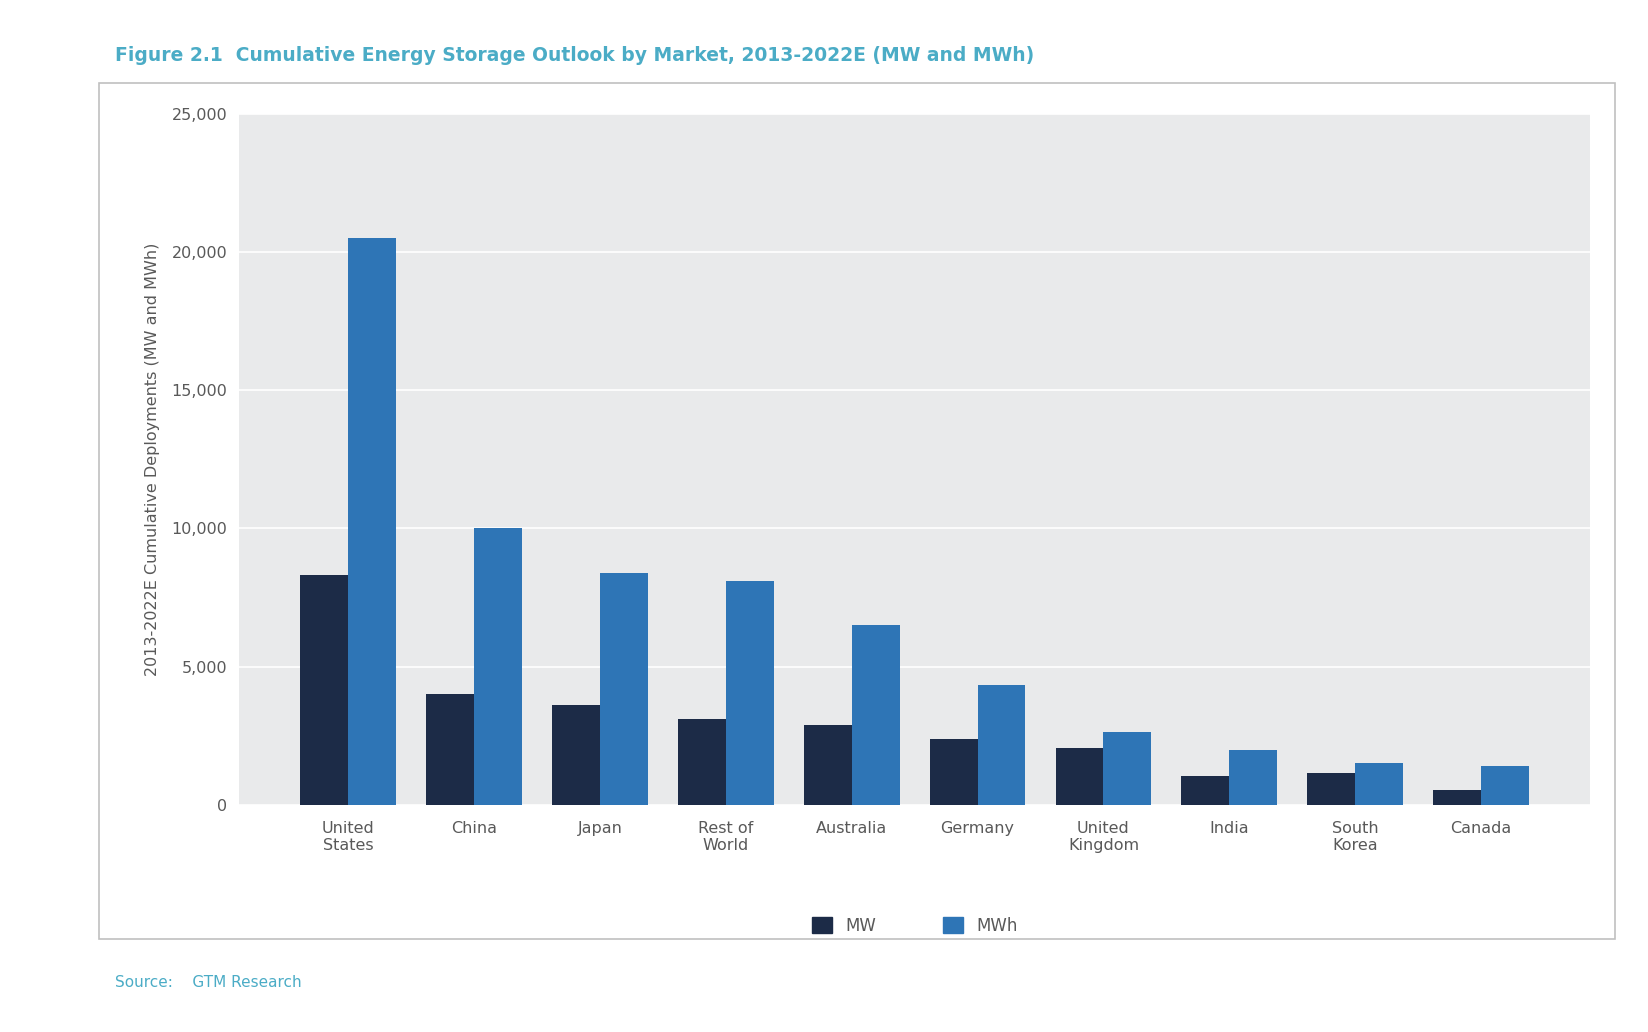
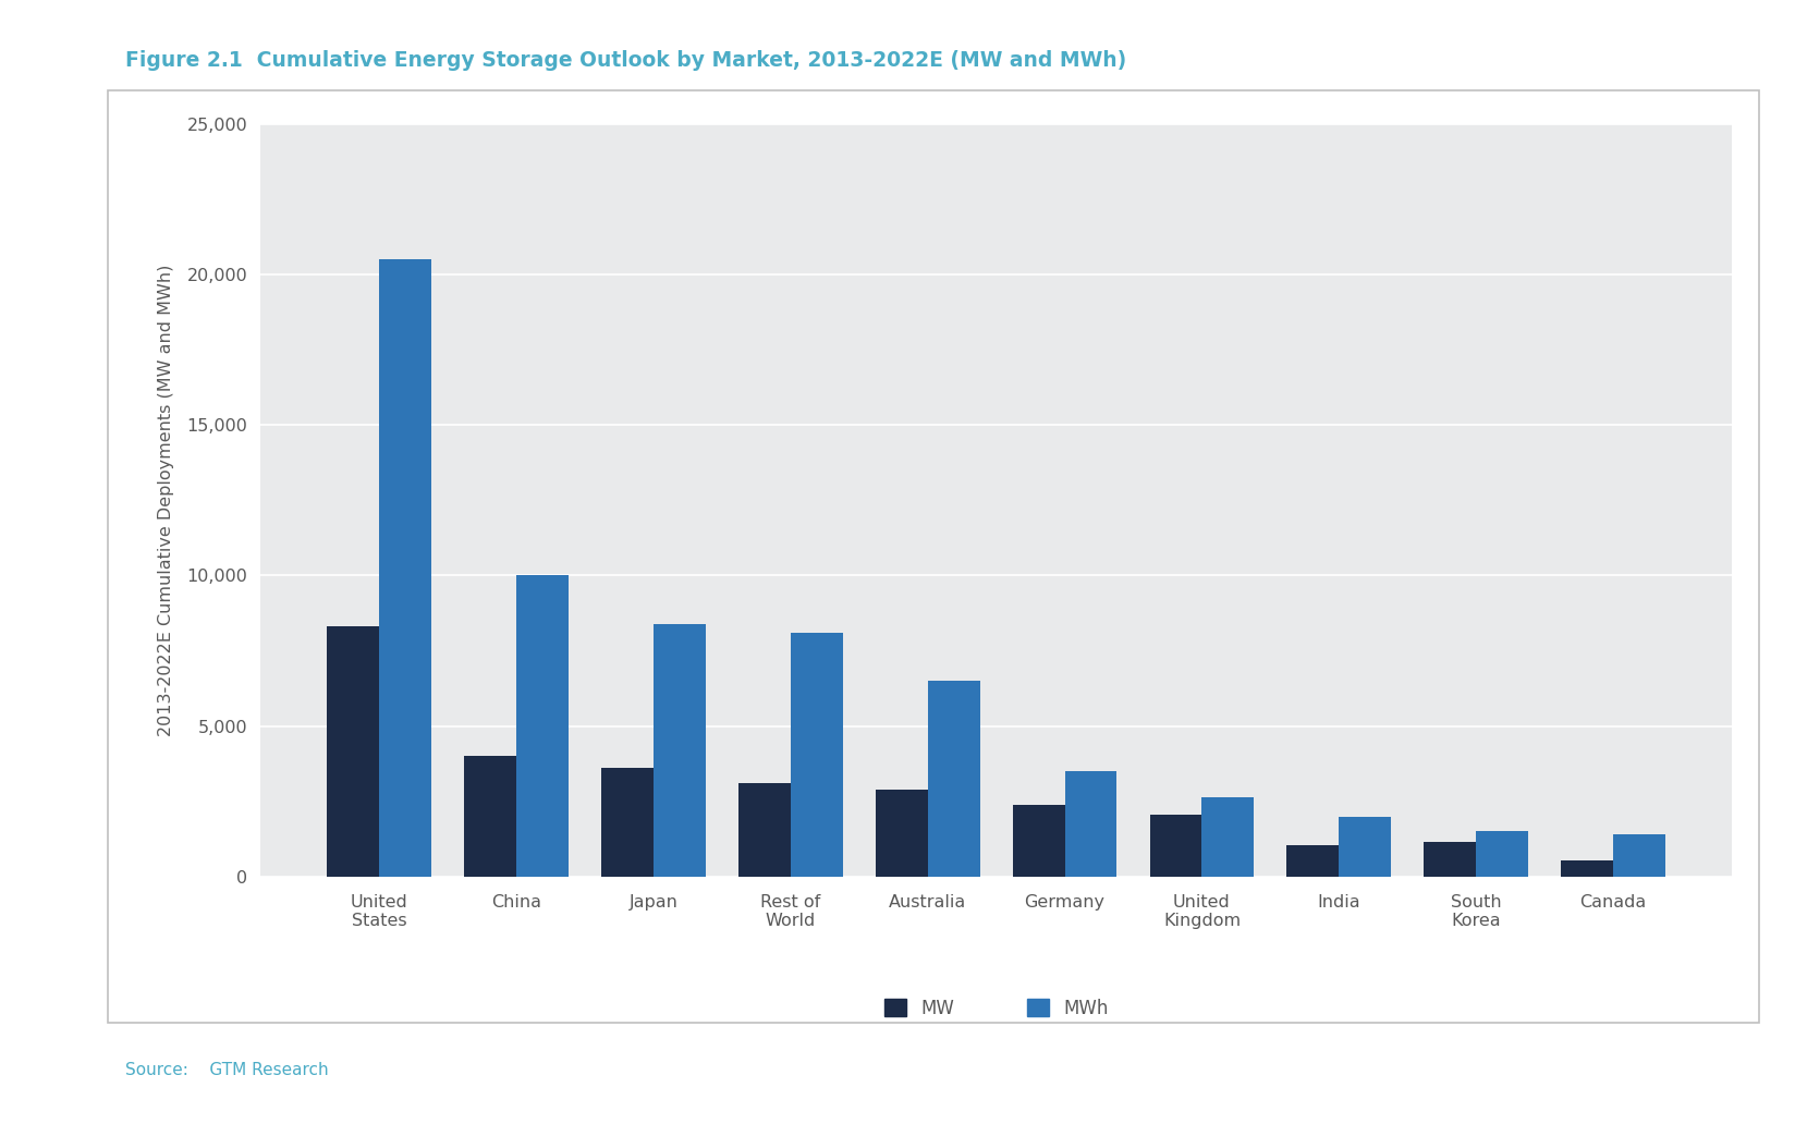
MWh/Germany: 4,350 -> 3,500
